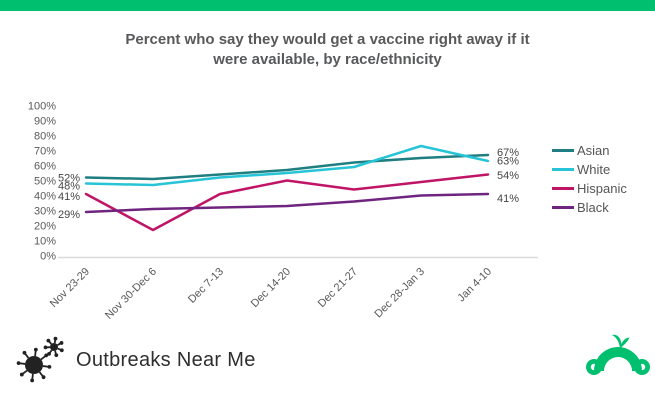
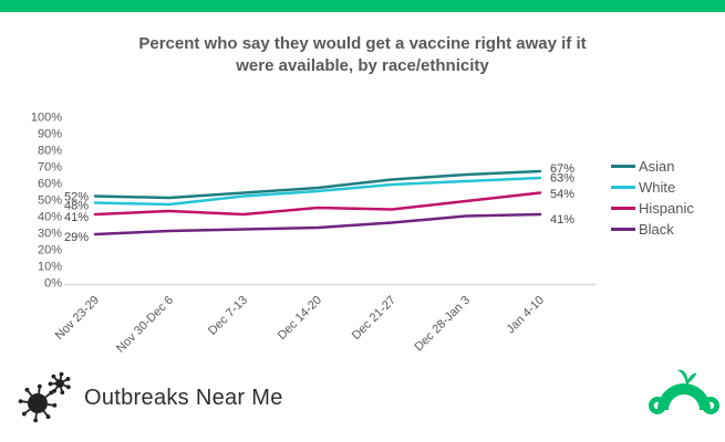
Hispanic/Nov 30-Dec 6: 17% -> 43%
Hispanic/Dec 14-20: 50% -> 45%
White/Dec 28-Jan 3: 73% -> 61%
